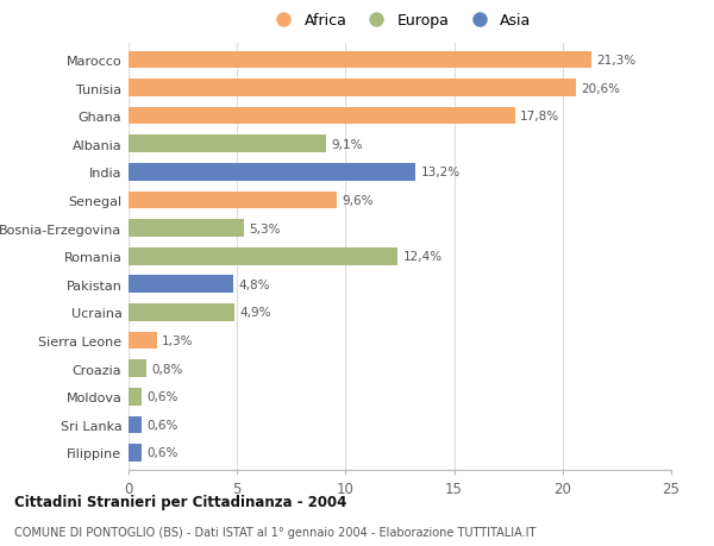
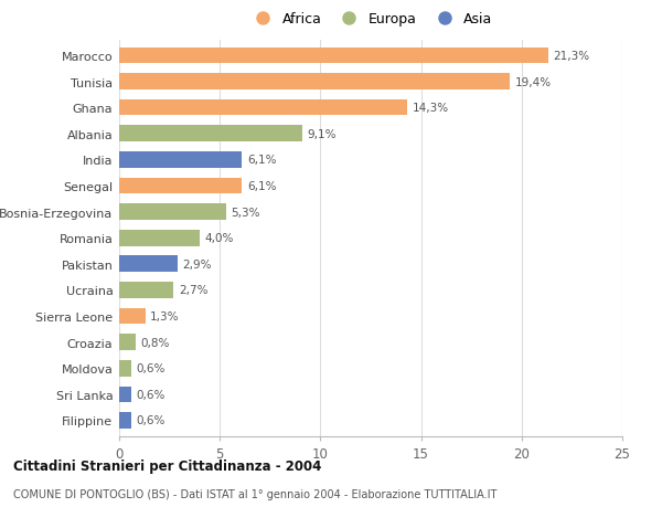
Tunisia: 20,6% -> 19,4%
Ghana: 17,8% -> 14,3%
India: 13,2% -> 6,1%
Senegal: 9,6% -> 6,1%
Romania: 12,4% -> 4,0%
Pakistan: 4,8% -> 2,9%
Ucraina: 4,9% -> 2,7%
